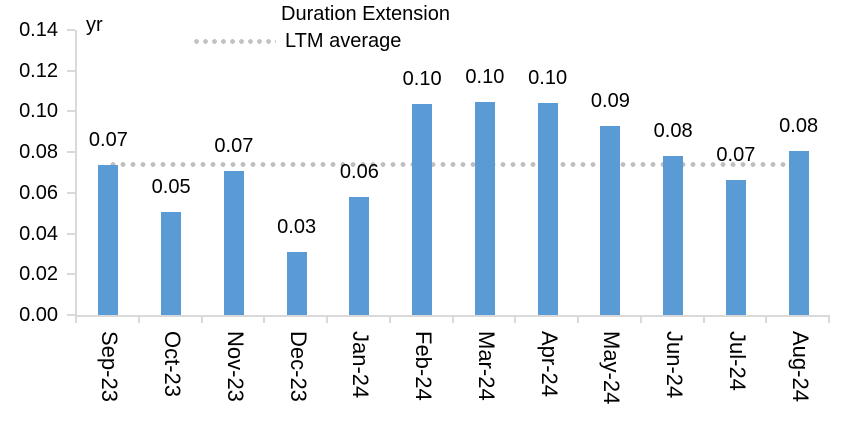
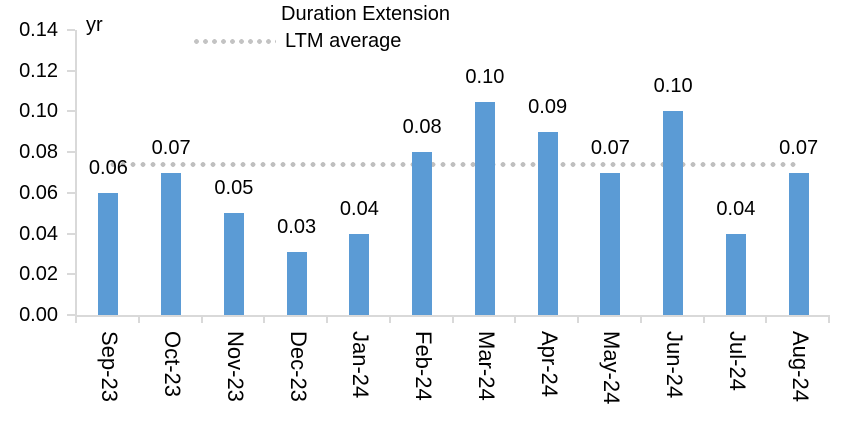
Sep-23: 0.07 -> 0.06
Oct-23: 0.05 -> 0.07
Nov-23: 0.07 -> 0.05
Jan-24: 0.06 -> 0.04
Feb-24: 0.10 -> 0.08
Apr-24: 0.10 -> 0.09
May-24: 0.09 -> 0.07
Jun-24: 0.08 -> 0.10
Jul-24: 0.07 -> 0.04
Aug-24: 0.08 -> 0.07
